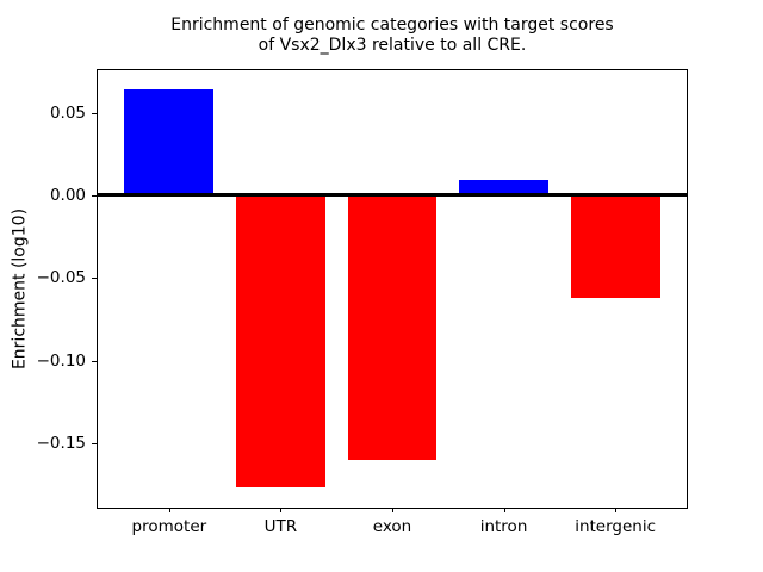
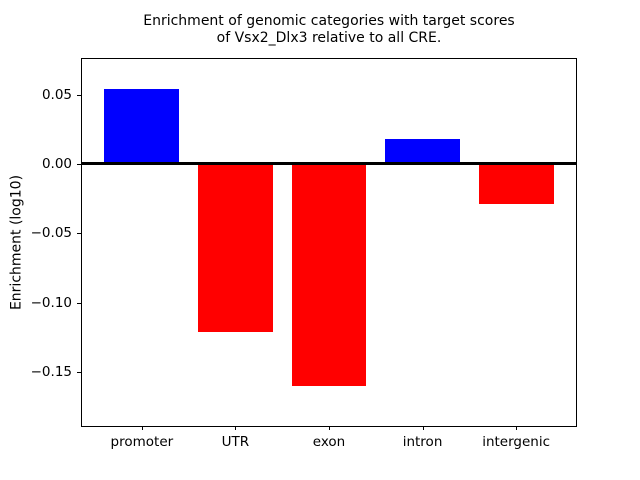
promoter: 0.064 -> 0.054
UTR: -0.177 -> -0.121
intron: 0.009 -> 0.018
intergenic: -0.062 -> -0.029
